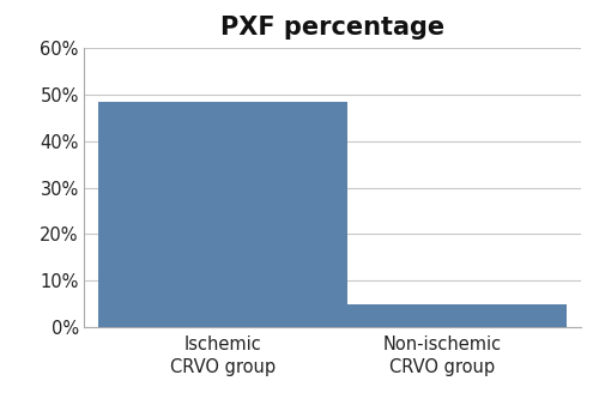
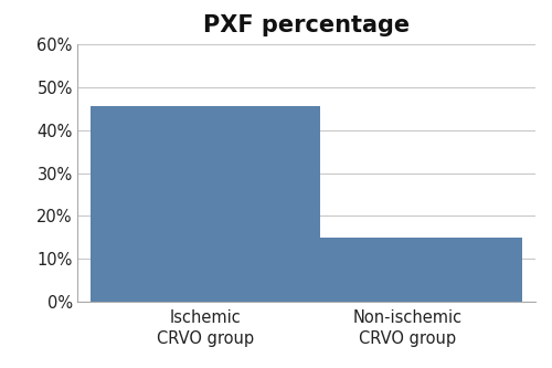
Ischemic CRVO group: 48.3% -> 45.5%
Non-ischemic CRVO group: 5.0% -> 15.0%
